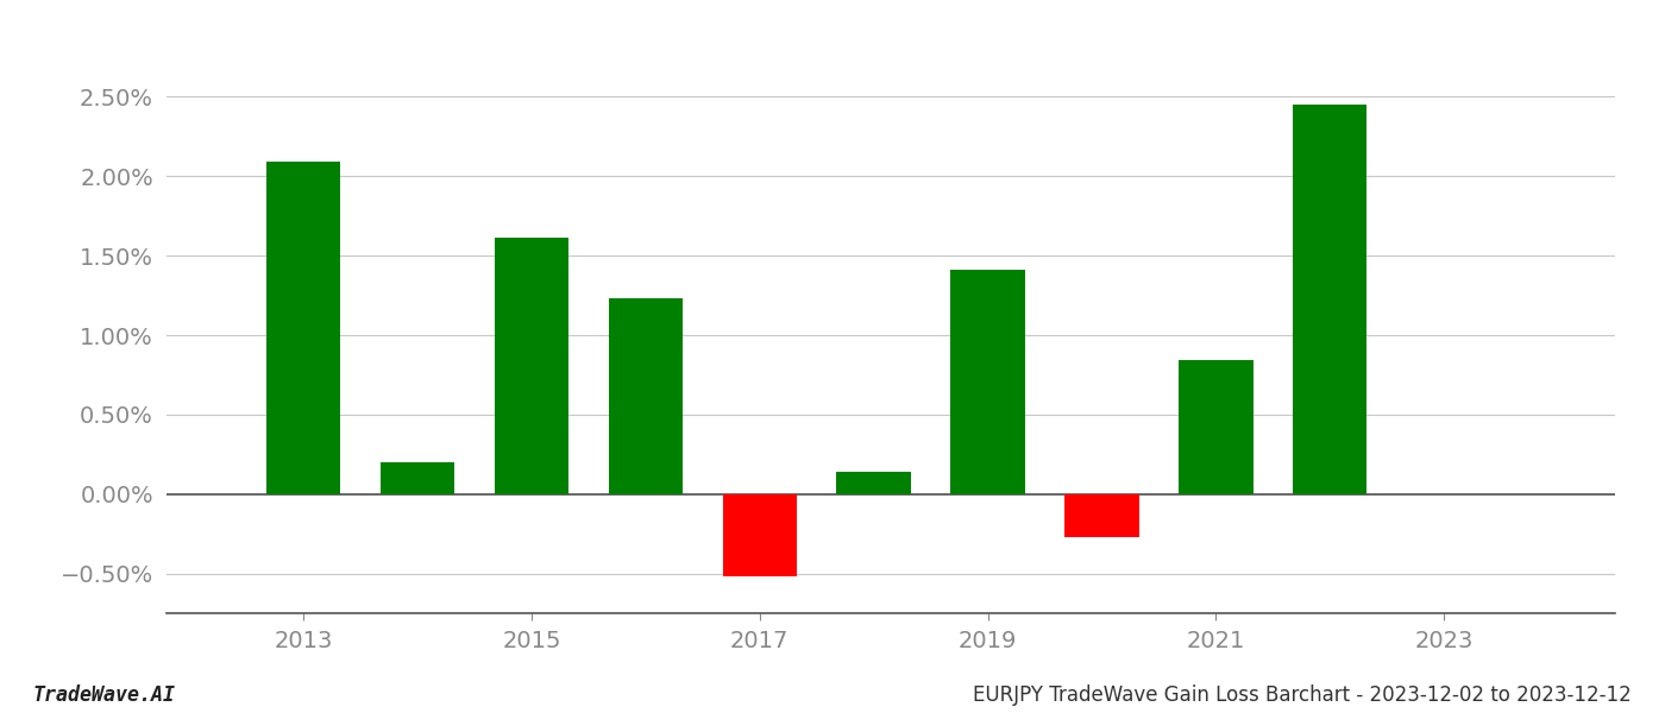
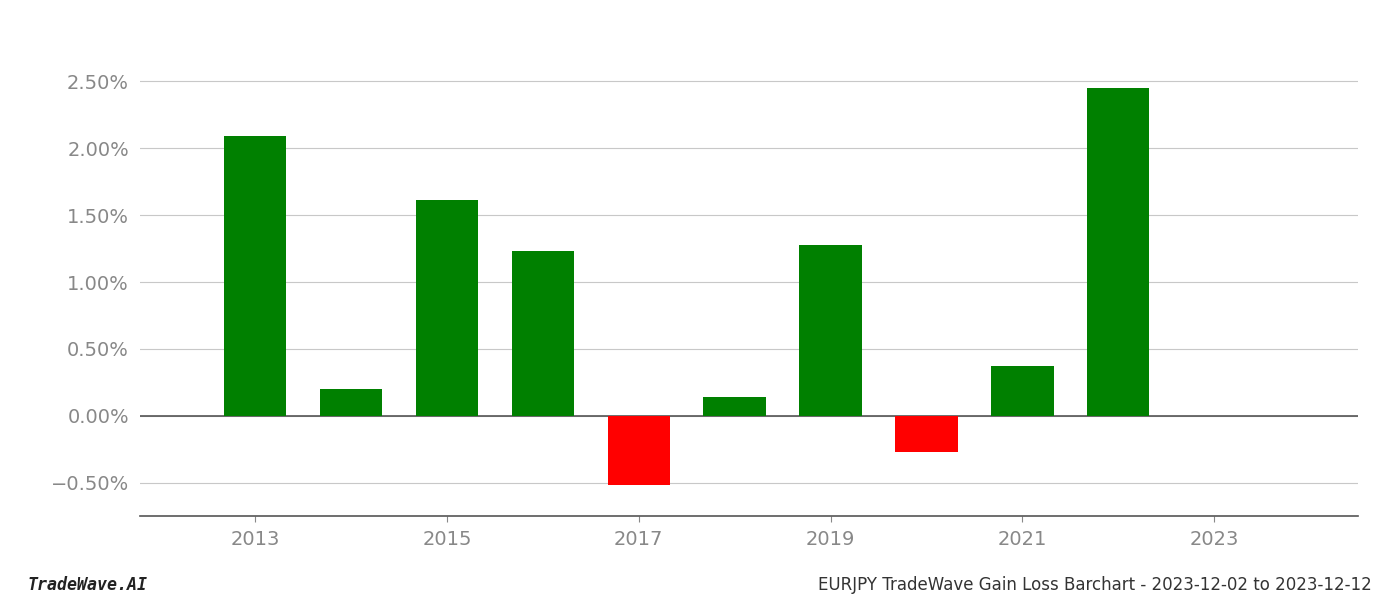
2019: 1.41% -> 1.28%
2021: 0.84% -> 0.37%
